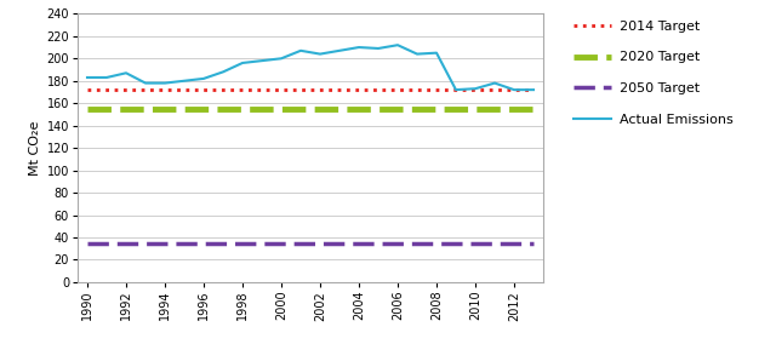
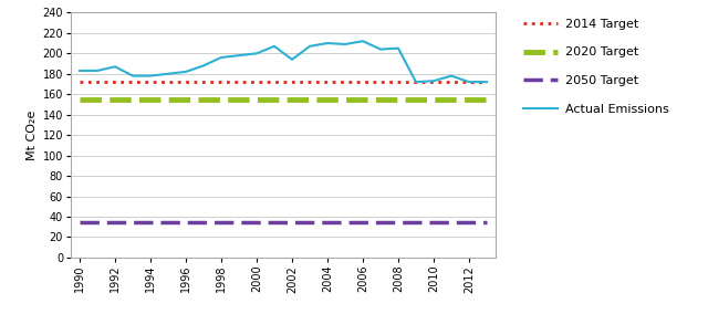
Actual Emissions/2002: 204 -> 194
